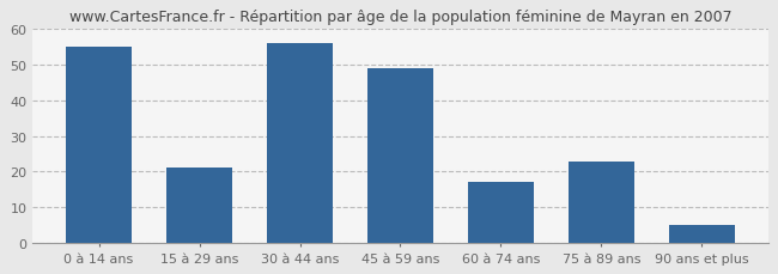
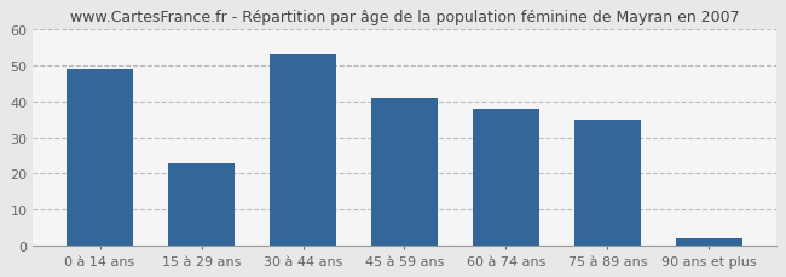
0 à 14 ans: 55 -> 49
15 à 29 ans: 21 -> 23
30 à 44 ans: 56 -> 53
45 à 59 ans: 49 -> 41
60 à 74 ans: 17 -> 38
75 à 89 ans: 23 -> 35
90 ans et plus: 5 -> 2
